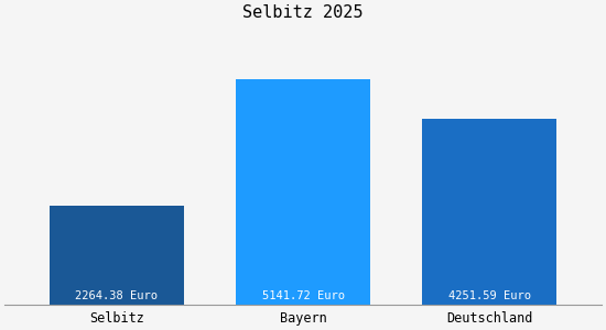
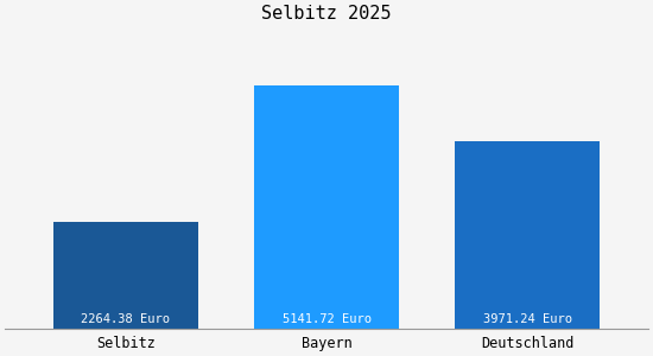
Deutschland: 4251.59 -> 3971.24
